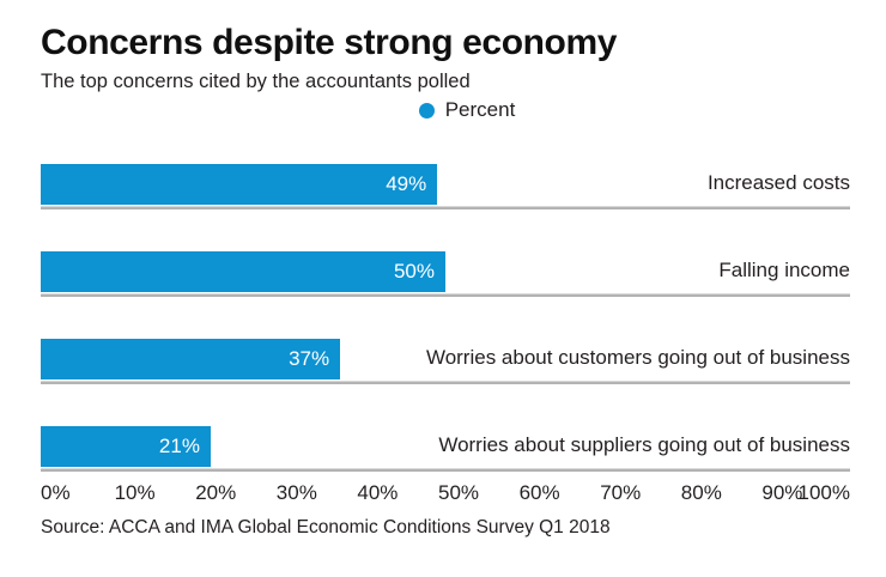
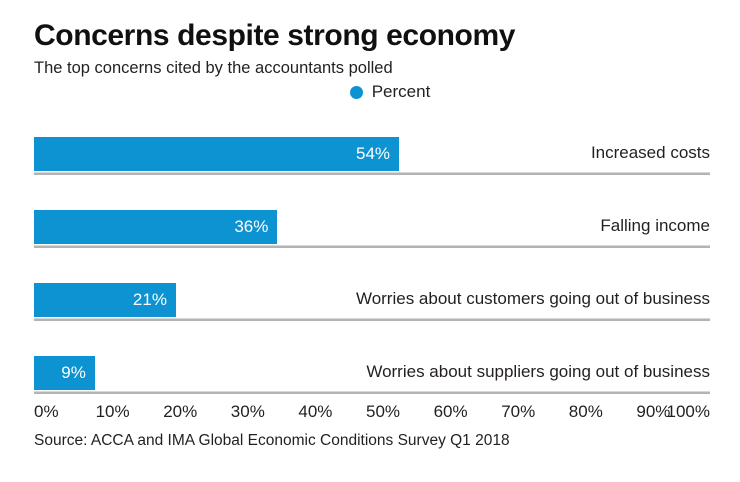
Increased costs: 49% -> 54%
Falling income: 50% -> 36%
Worries about customers going out of business: 37% -> 21%
Worries about suppliers going out of business: 21% -> 9%
